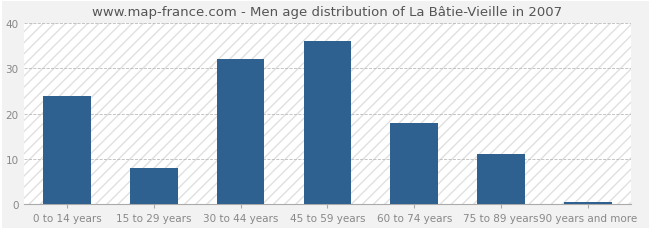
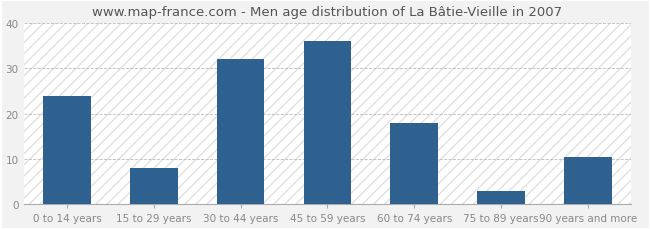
75 to 89 years: 11.0 -> 3.0
90 years and more: 0.5 -> 10.5
